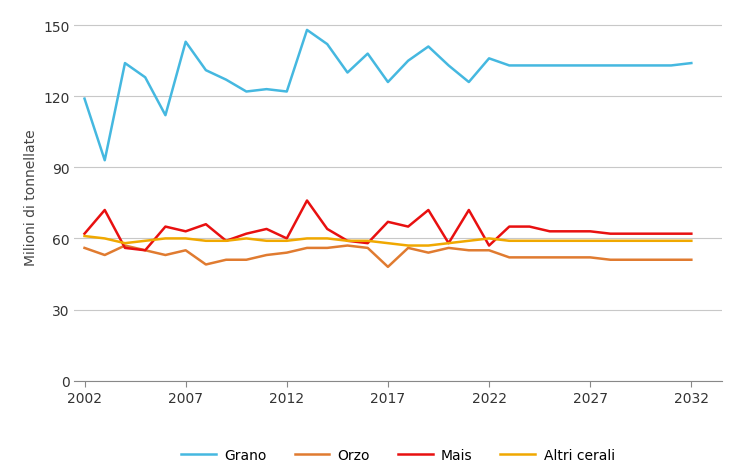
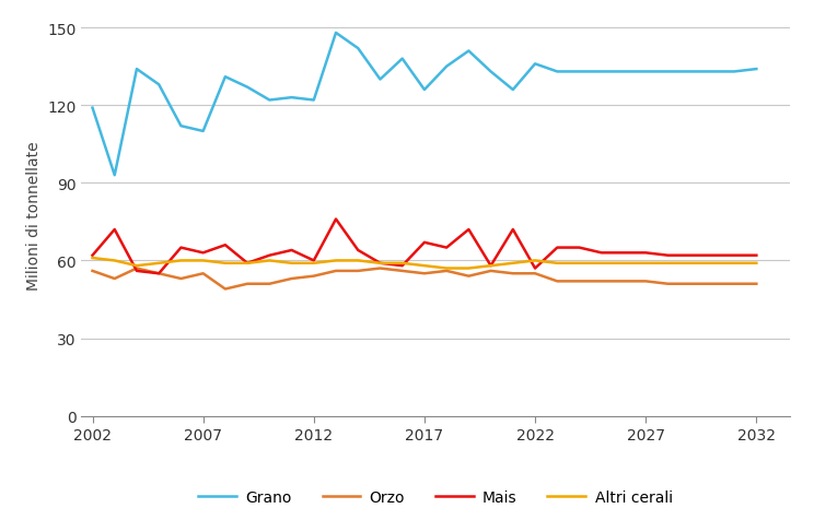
Grano/2007: 143 -> 110
Orzo/2017: 48 -> 55
